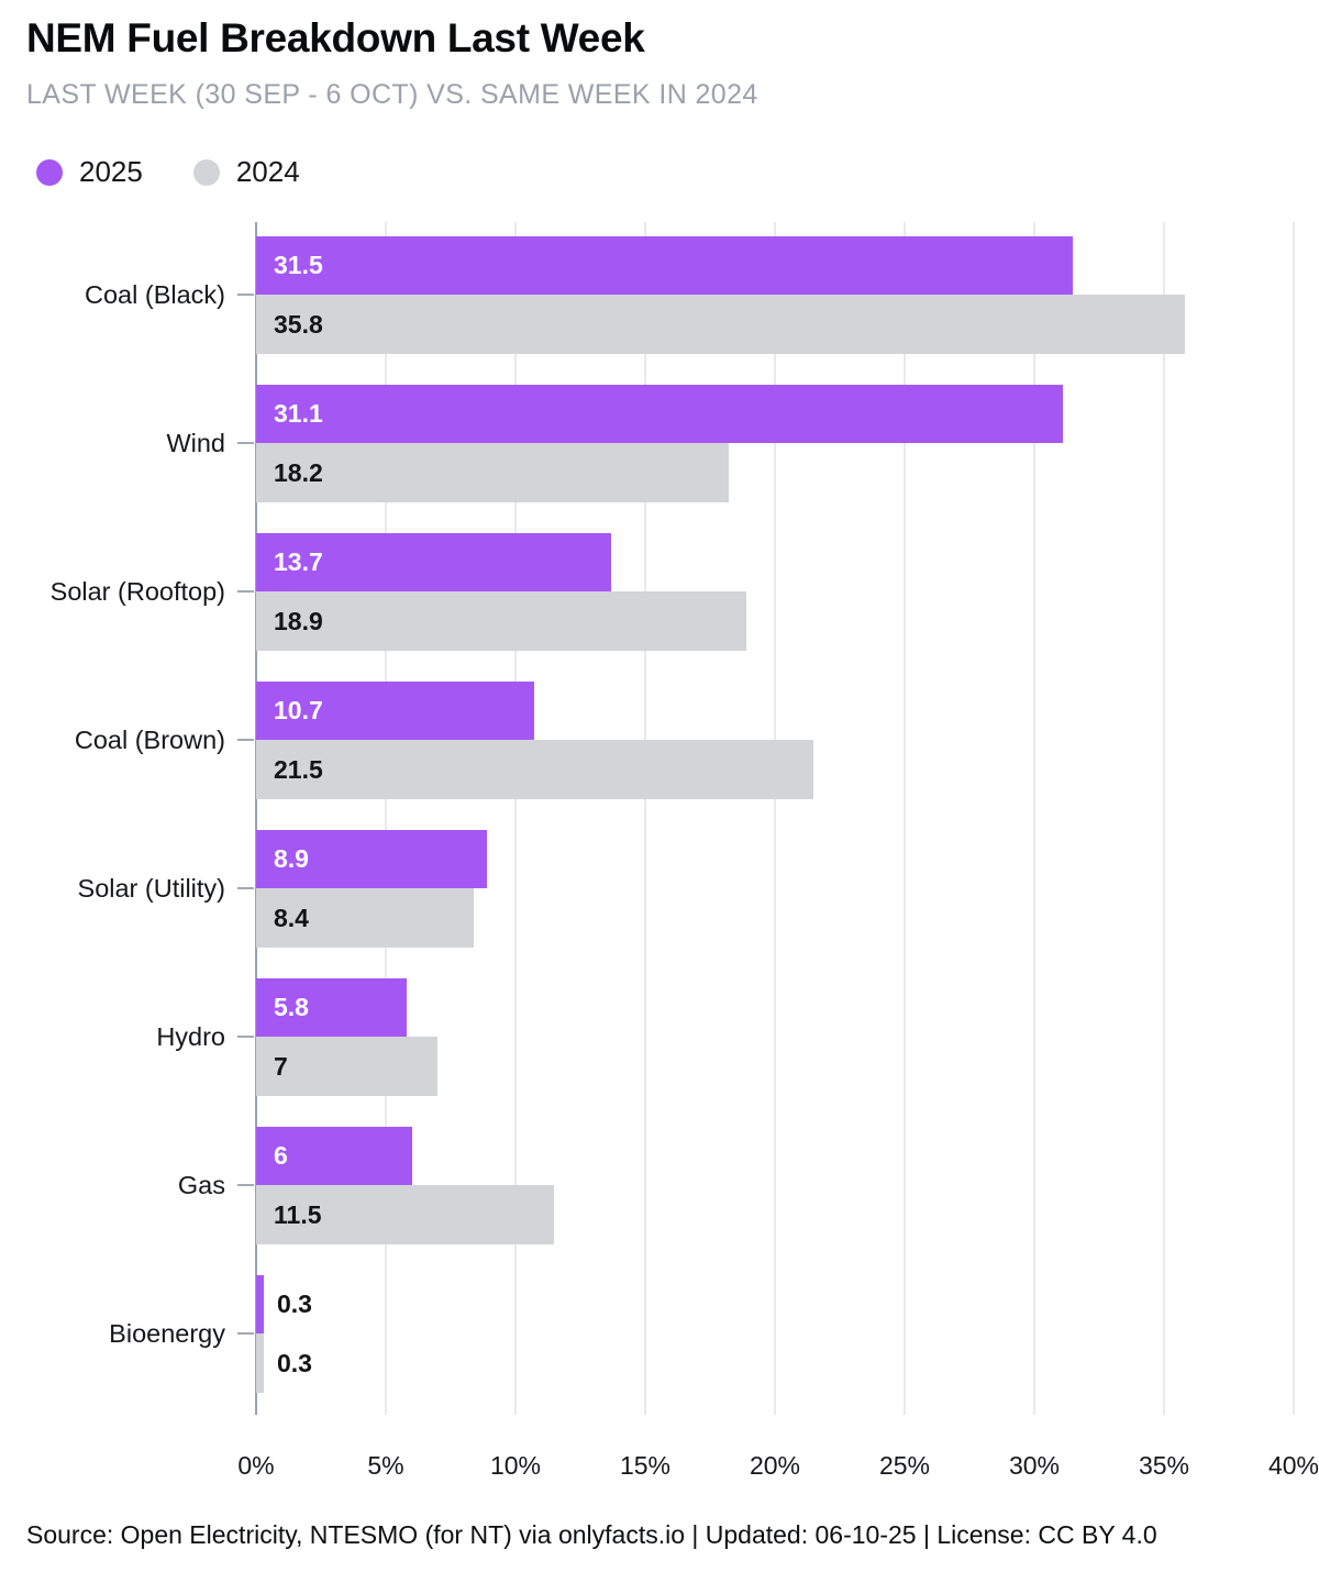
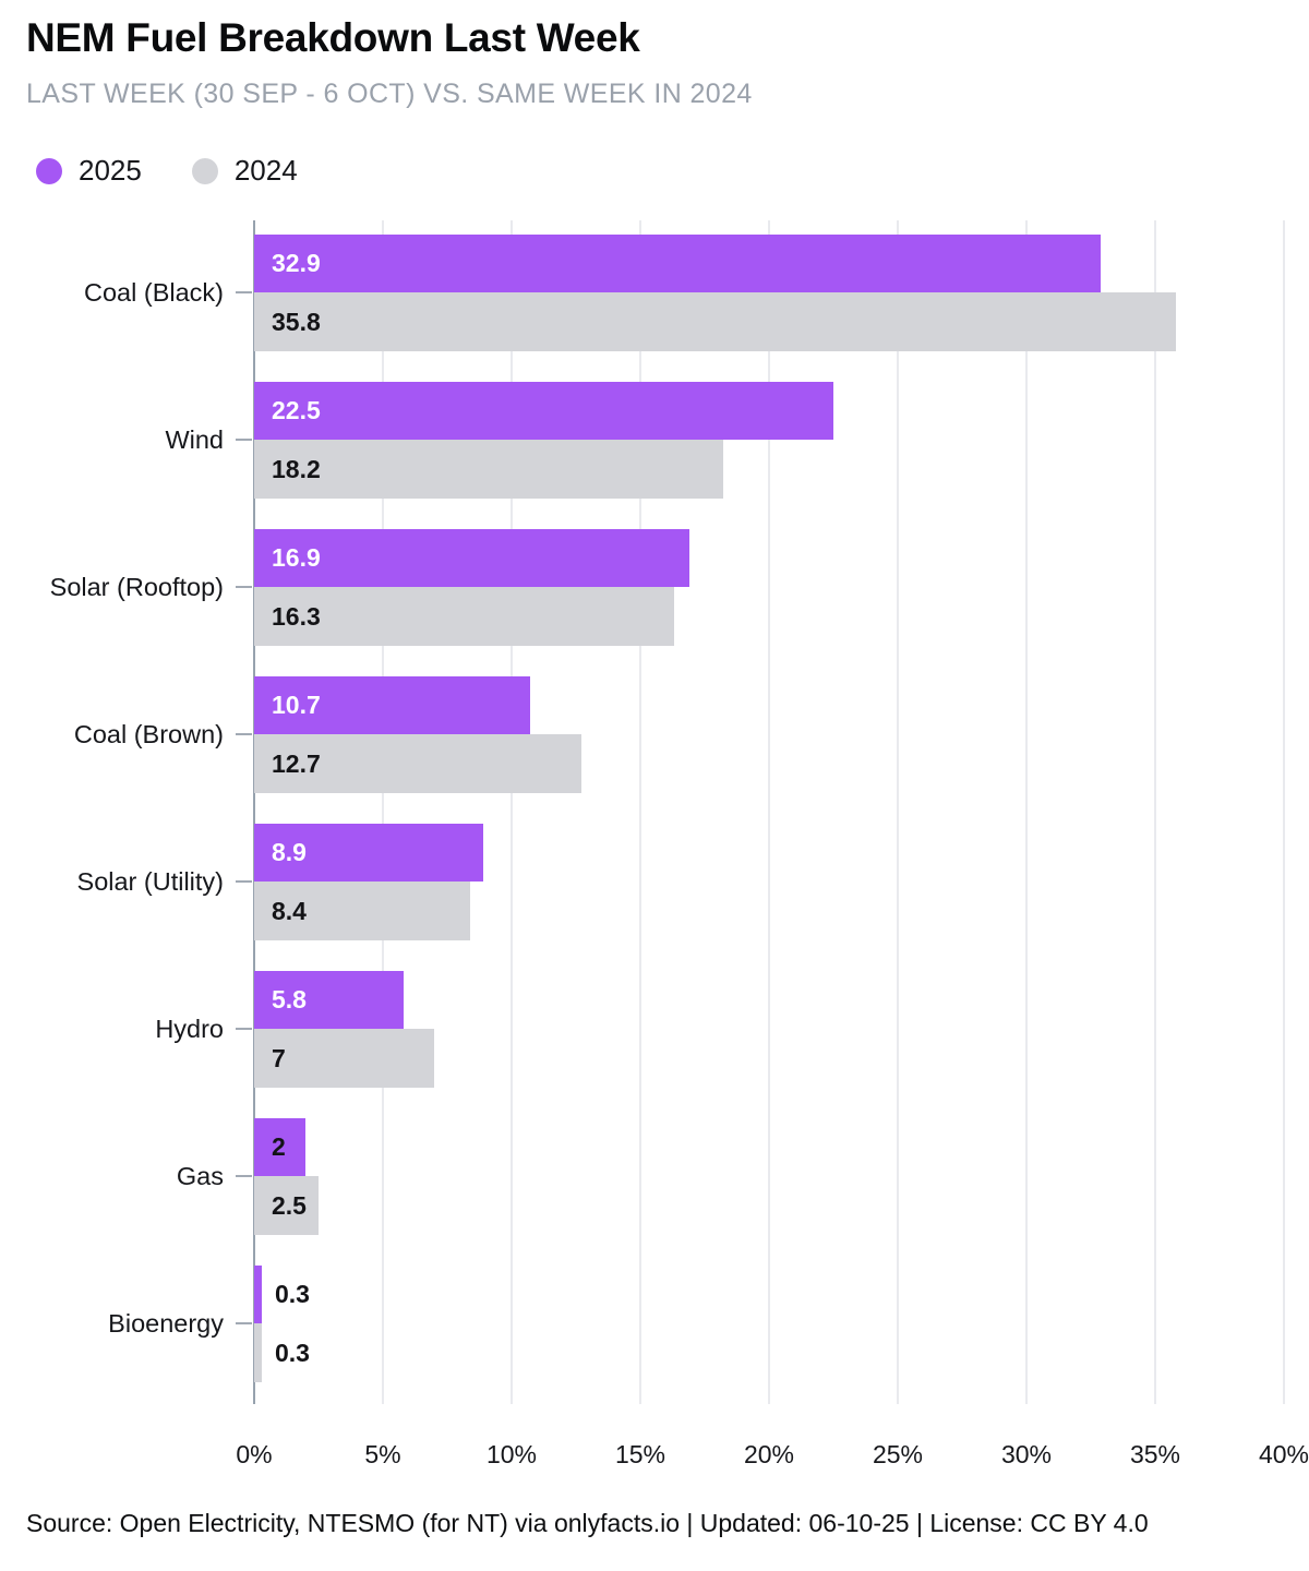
2025/Coal (Black): 31.5 -> 32.9
2025/Wind: 31.1 -> 22.5
2025/Solar (Rooftop): 13.7 -> 16.9
2024/Solar (Rooftop): 18.9 -> 16.3
2024/Coal (Brown): 21.5 -> 12.7
2025/Gas: 6 -> 2
2024/Gas: 11.5 -> 2.5
